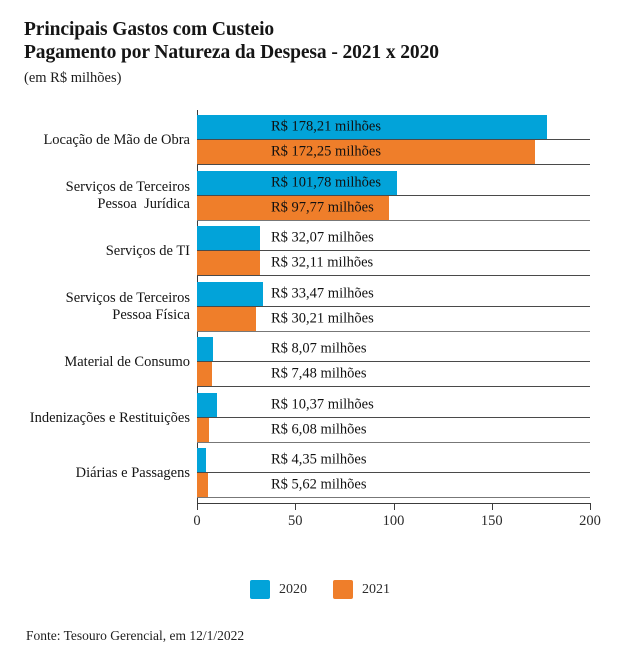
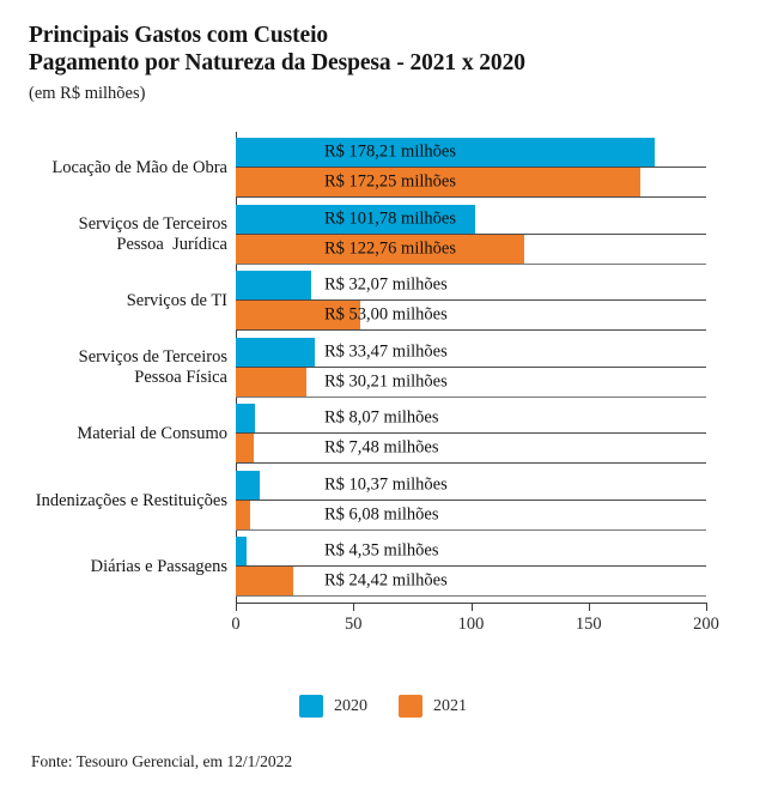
2021/Serviços de Terceiros Pessoa Jurídica: 97,77 -> 122,76
2021/Serviços de TI: 32,11 -> 53,00
2021/Diárias e Passagens: 5,62 -> 24,42
